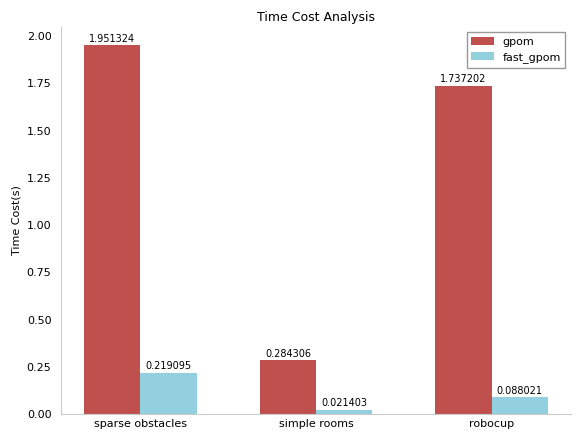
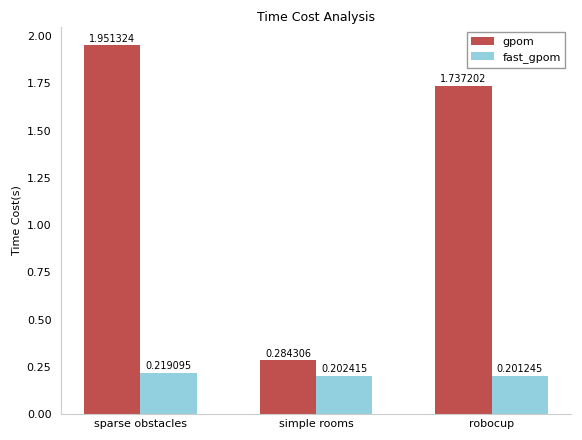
fast_gpom/simple rooms: 0.021403 -> 0.202415
fast_gpom/robocup: 0.088021 -> 0.201245
